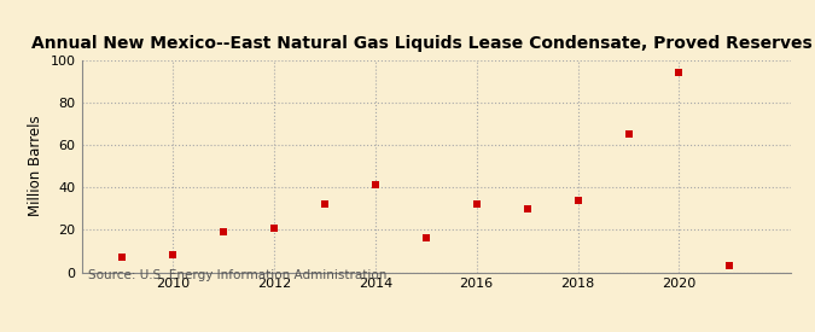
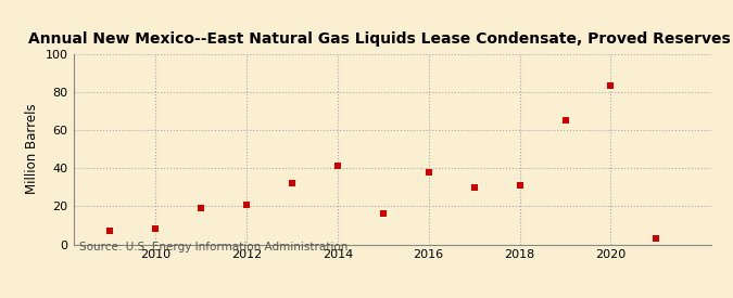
2016: 32 -> 38
2018: 34 -> 31
2020: 94 -> 83
